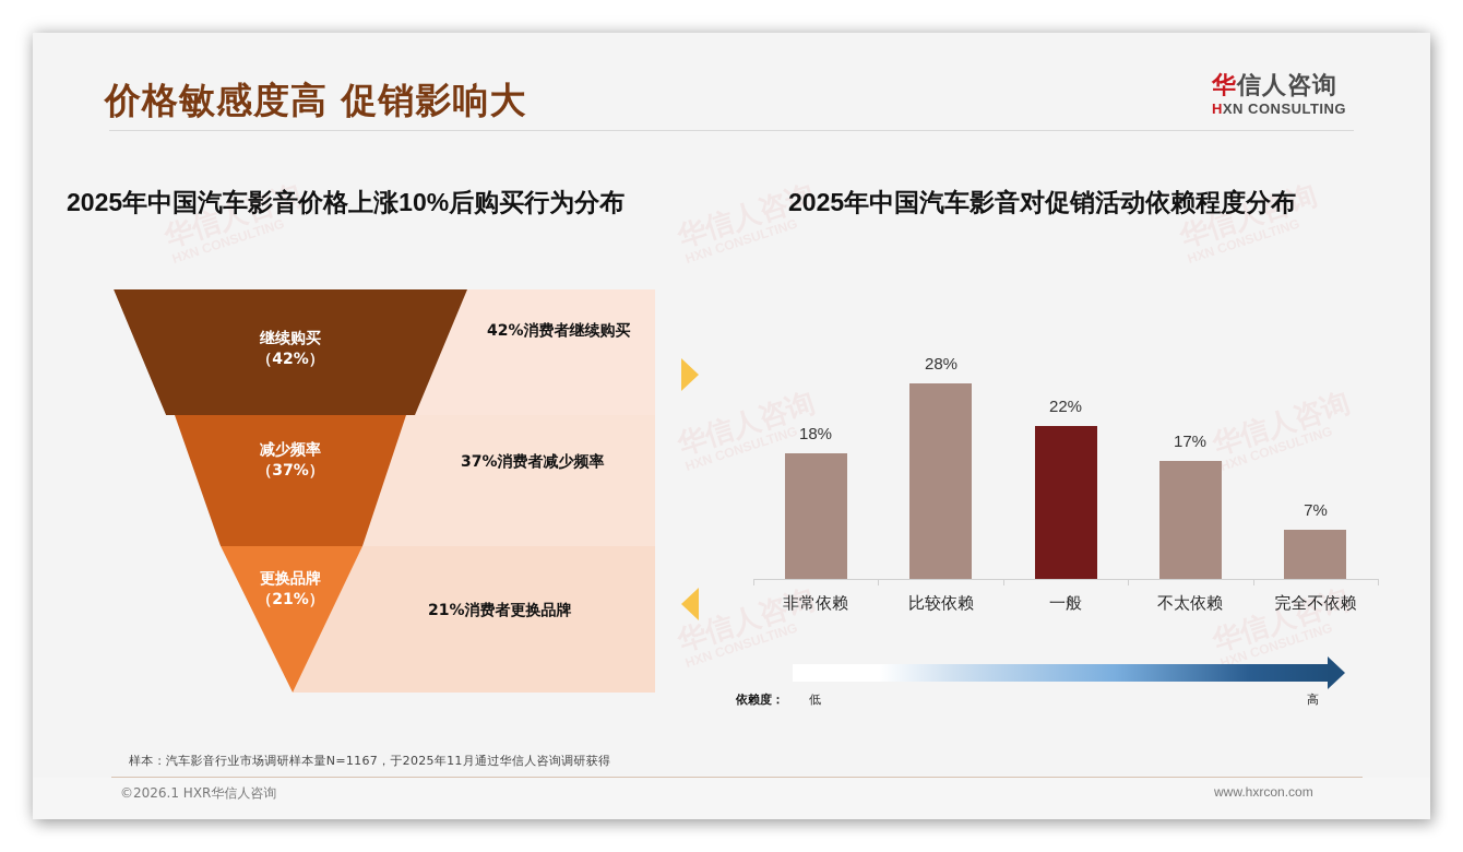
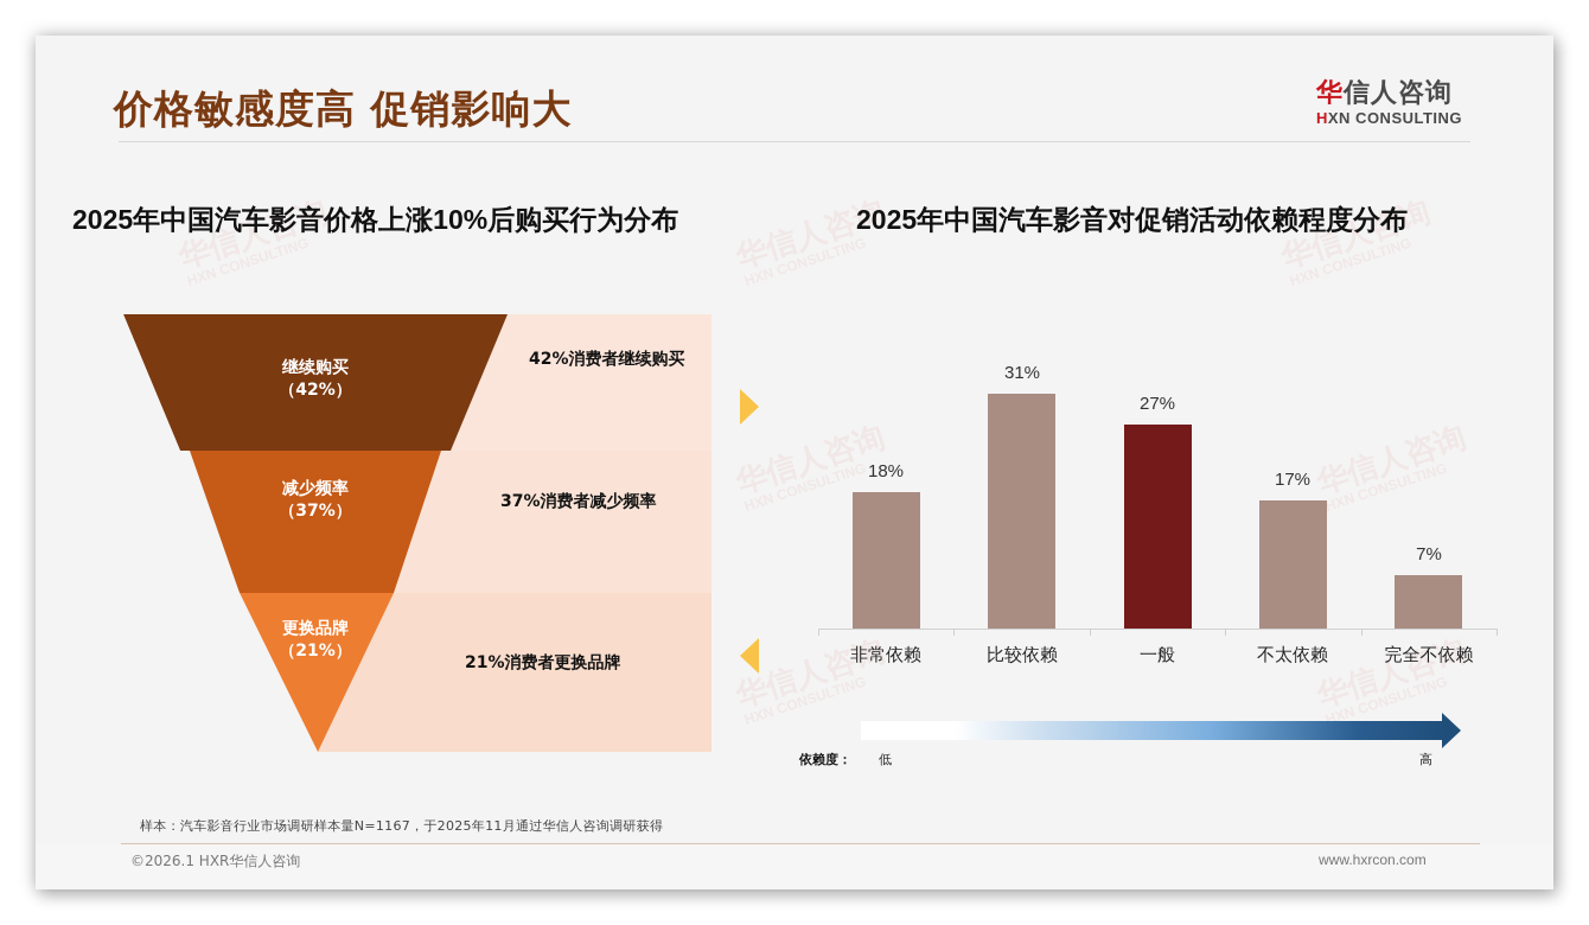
2025年中国汽车影音对促销活动依赖程度分布/比较依赖: 28% -> 31%
2025年中国汽车影音对促销活动依赖程度分布/一般: 22% -> 27%
